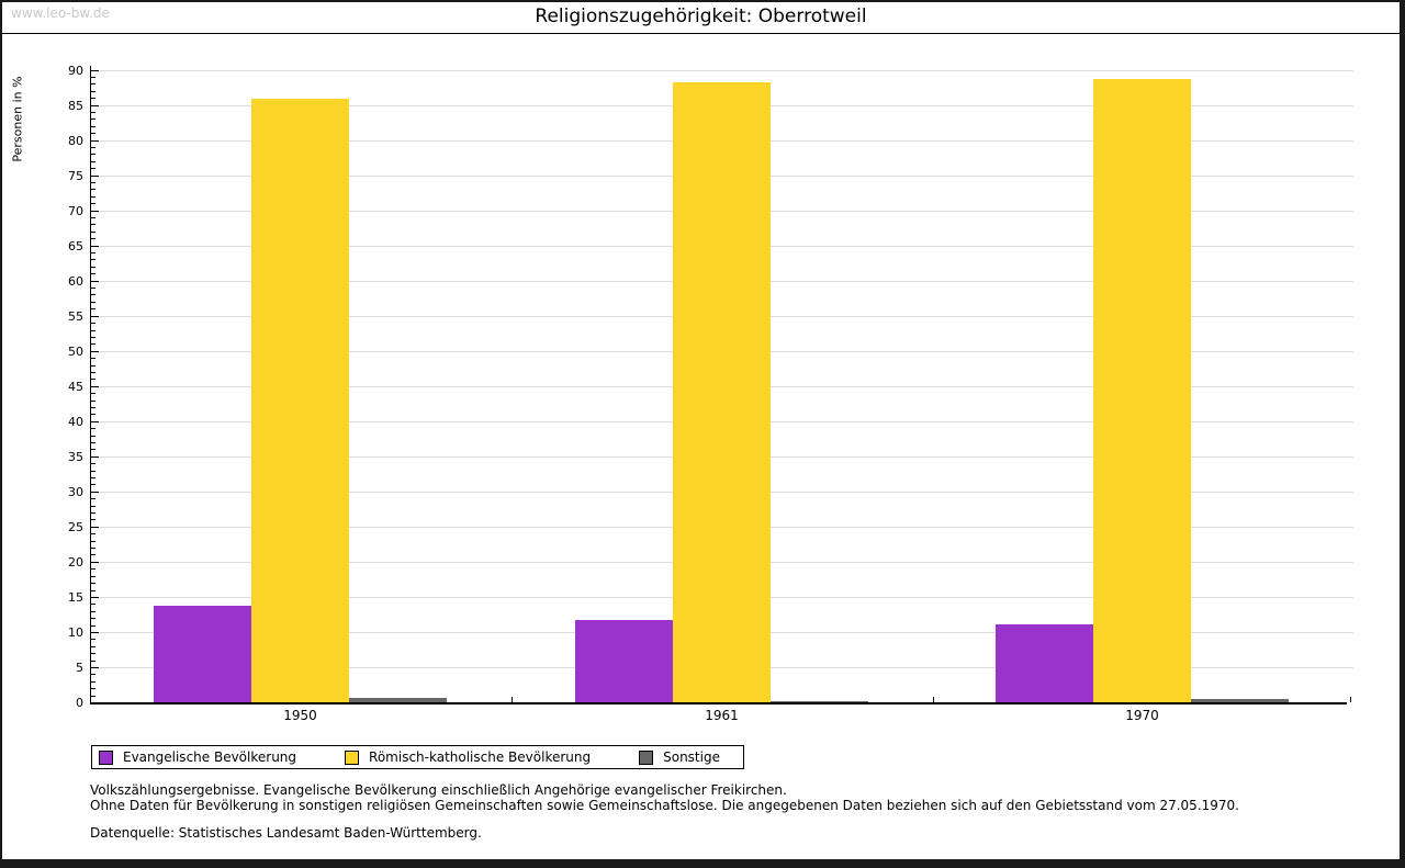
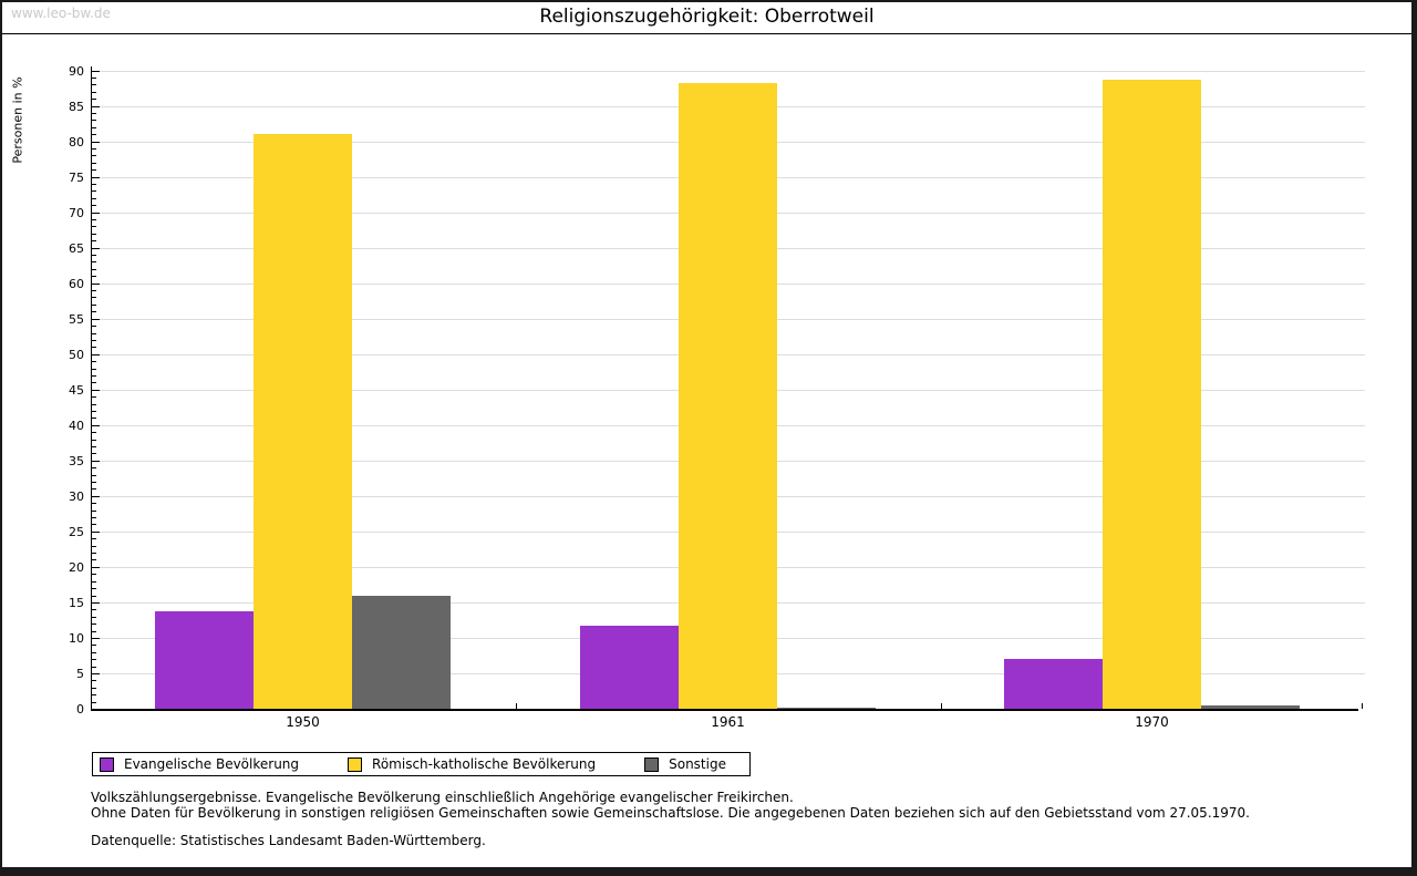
Römisch-katholische Bevölkerung/1950: 86 -> 81
Sonstige/1950: 1 -> 16
Evangelische Bevölkerung/1970: 11 -> 7
